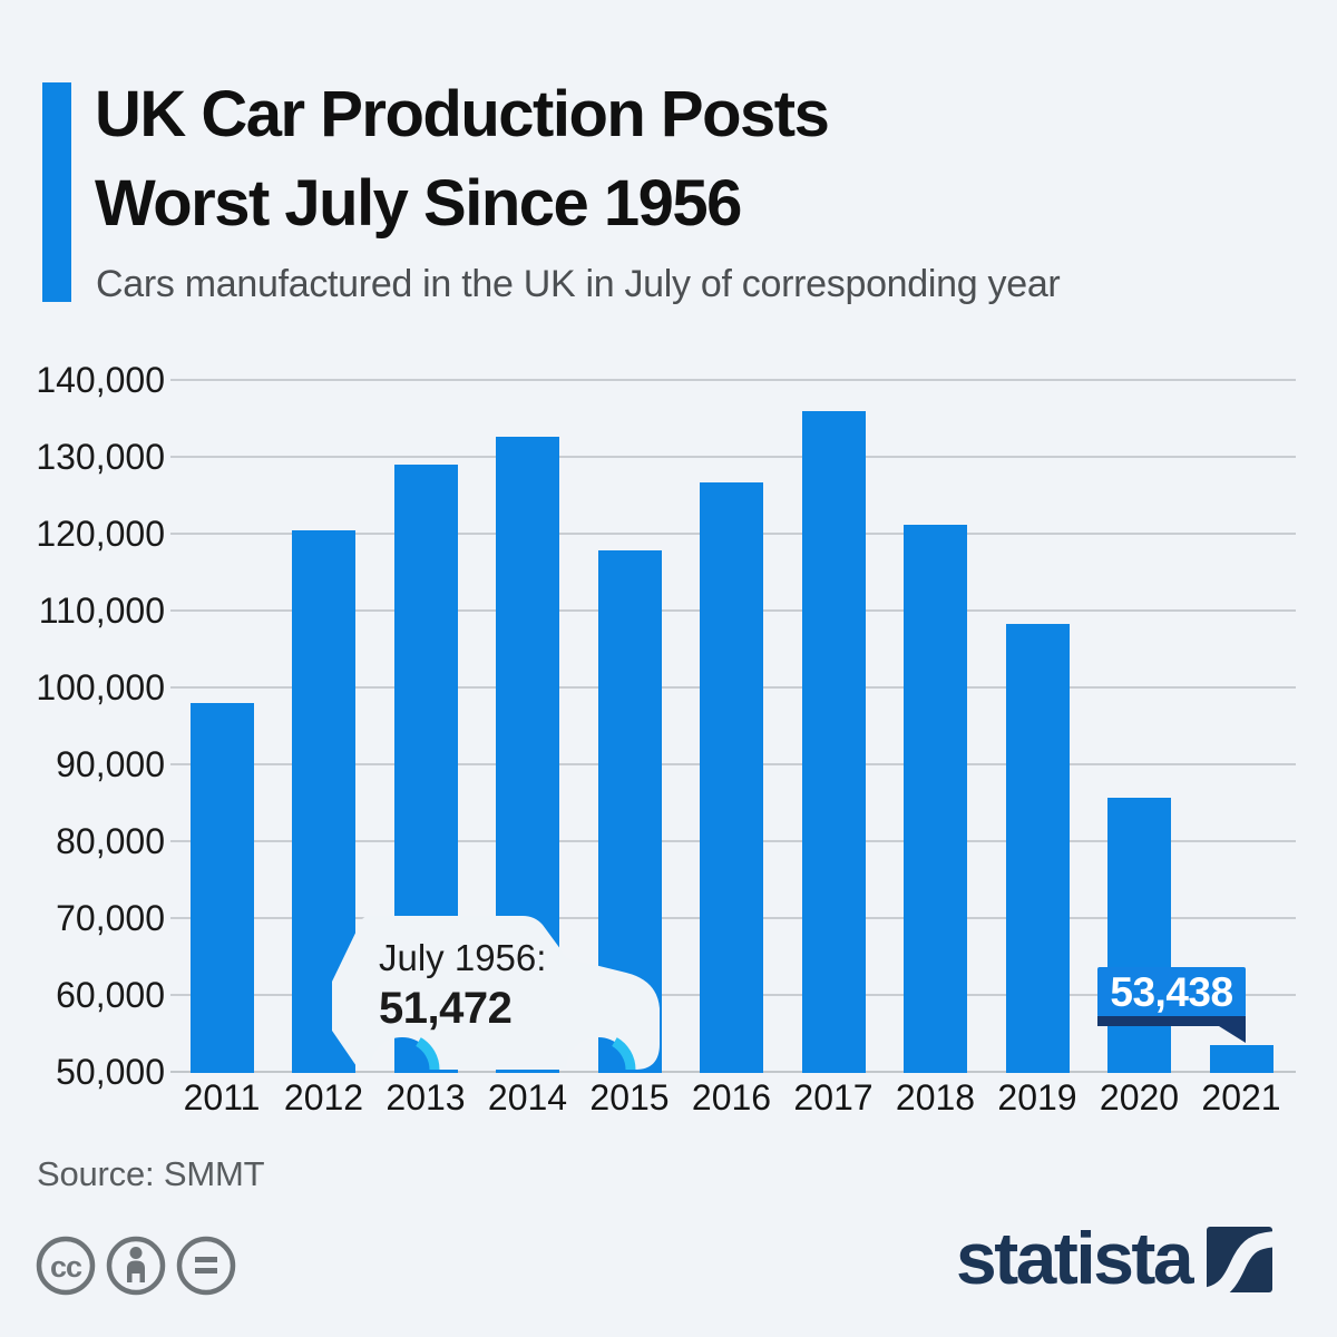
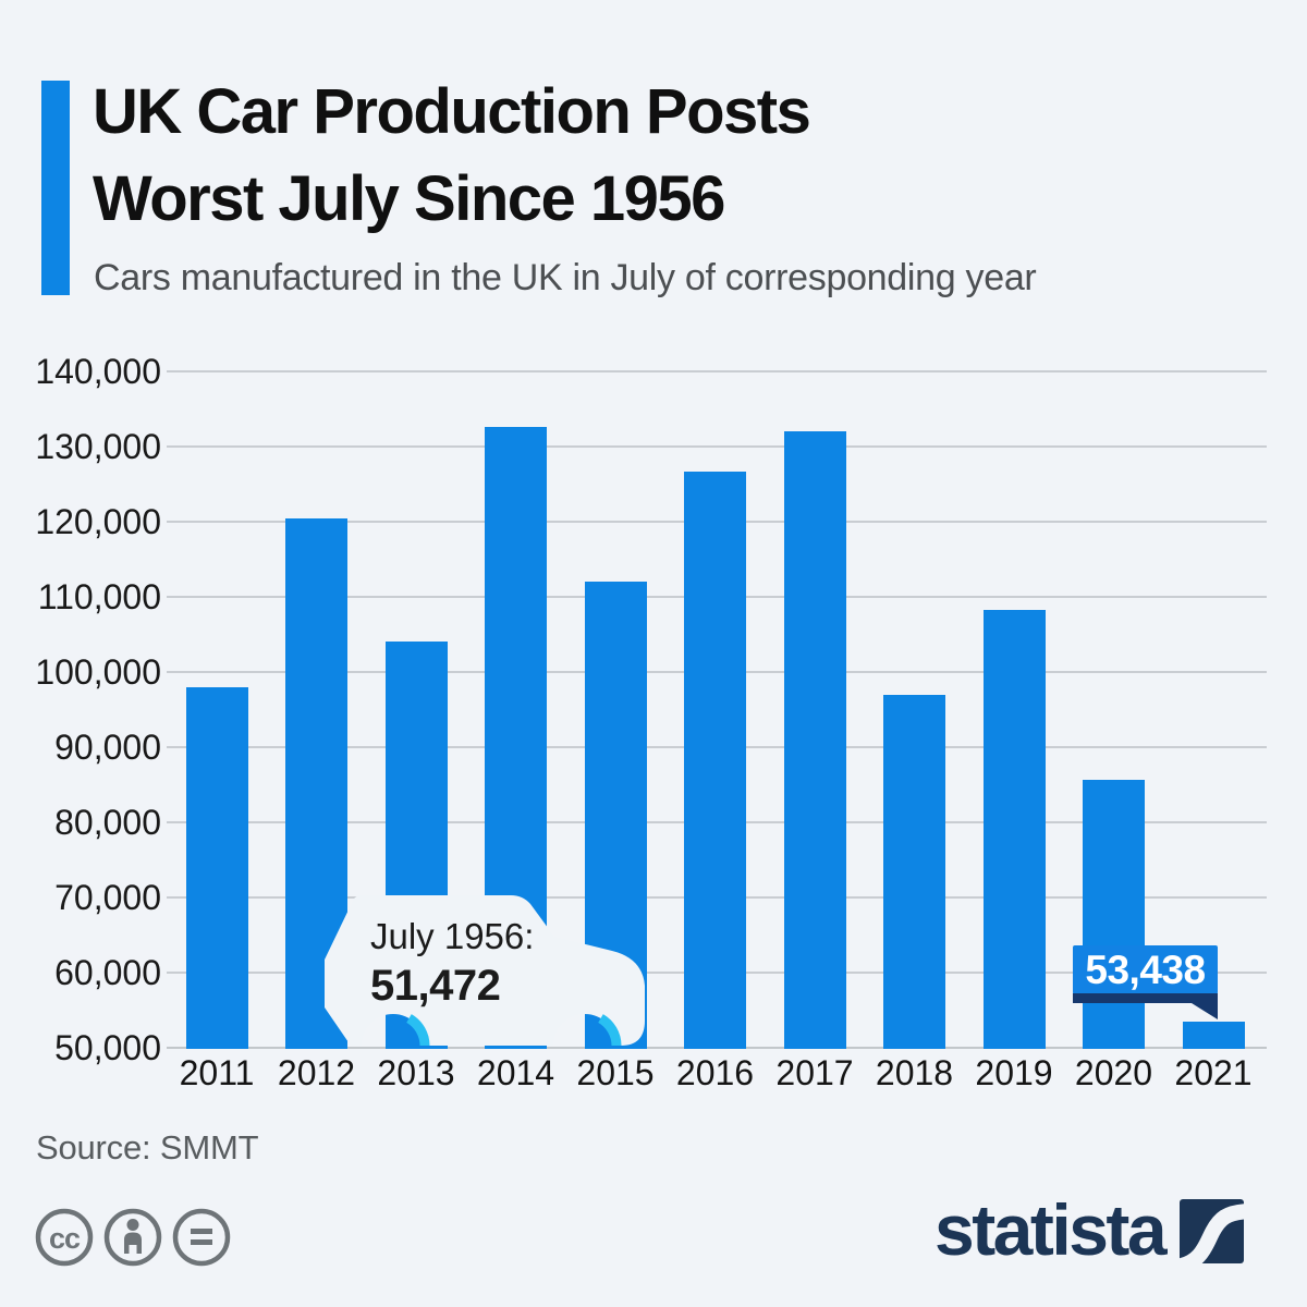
2013: 129000 -> 104000
2015: 118000 -> 112000
2017: 136000 -> 132000
2018: 121000 -> 97000
